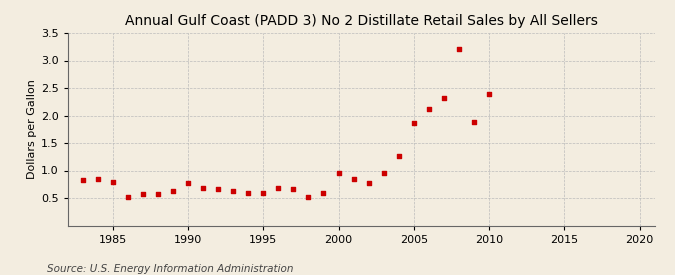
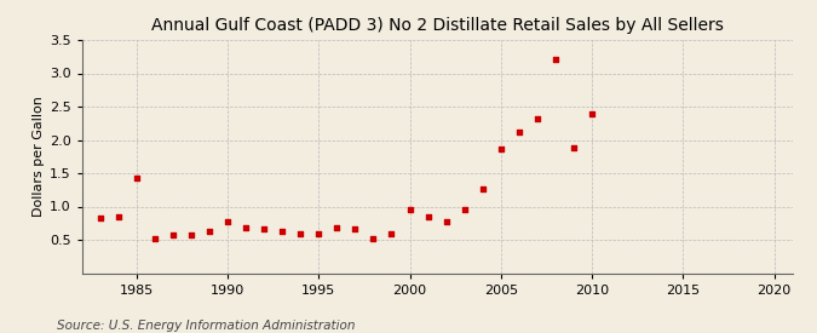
1985: 0.80 -> 1.42
